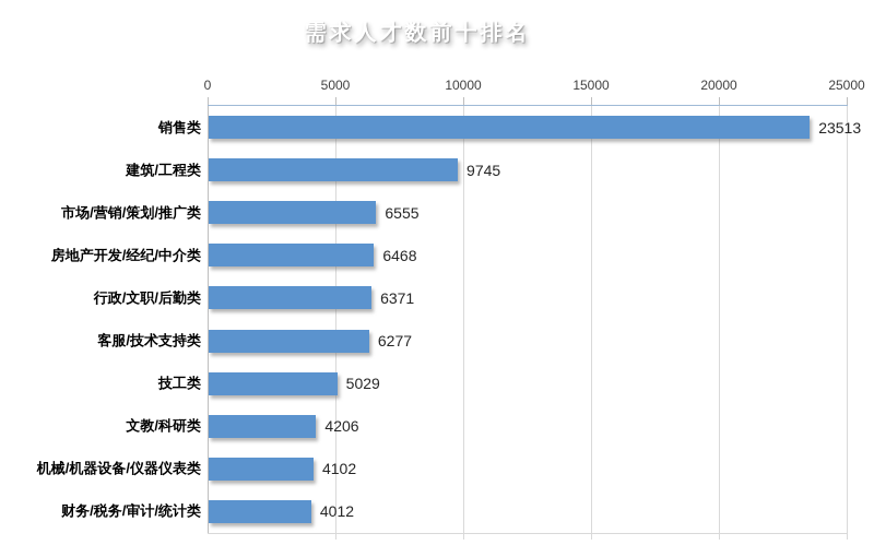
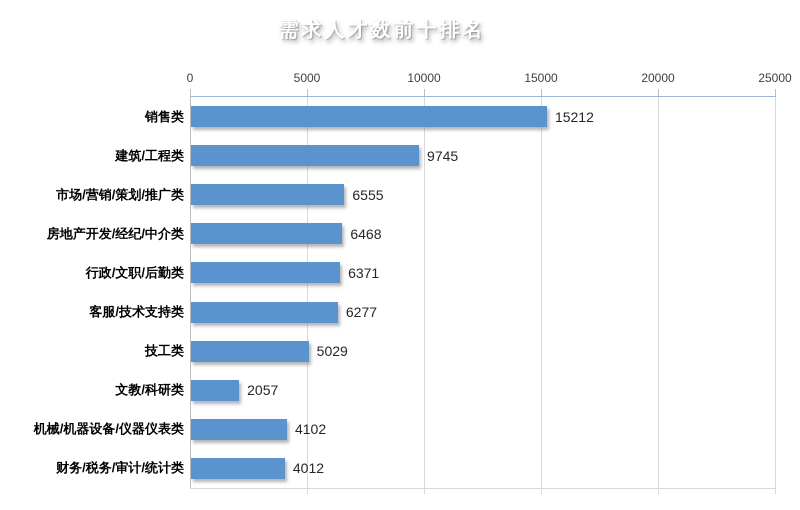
销售类: 23513 -> 15212
文教/科研类: 4206 -> 2057
